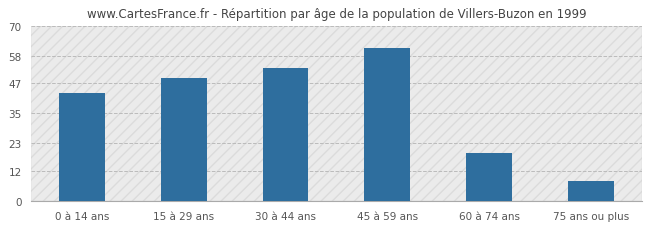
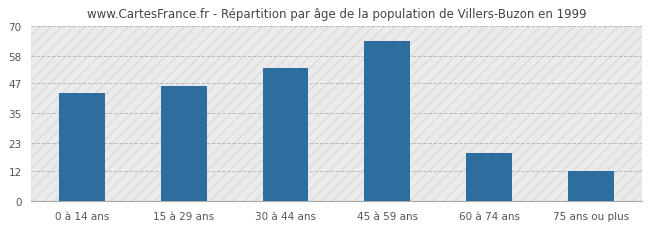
15 à 29 ans: 49 -> 46
45 à 59 ans: 61 -> 64
75 ans ou plus: 8 -> 12
